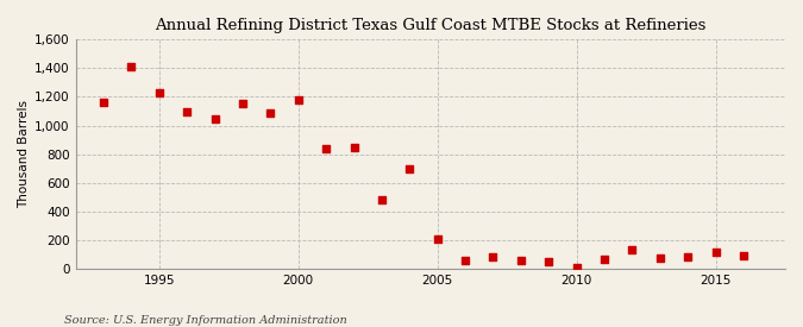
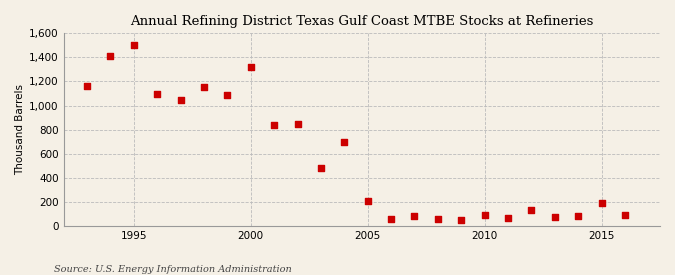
1995: 1,230 -> 1,500
2000: 1,180 -> 1,320
2010: 10 -> 90
2015: 120 -> 190
